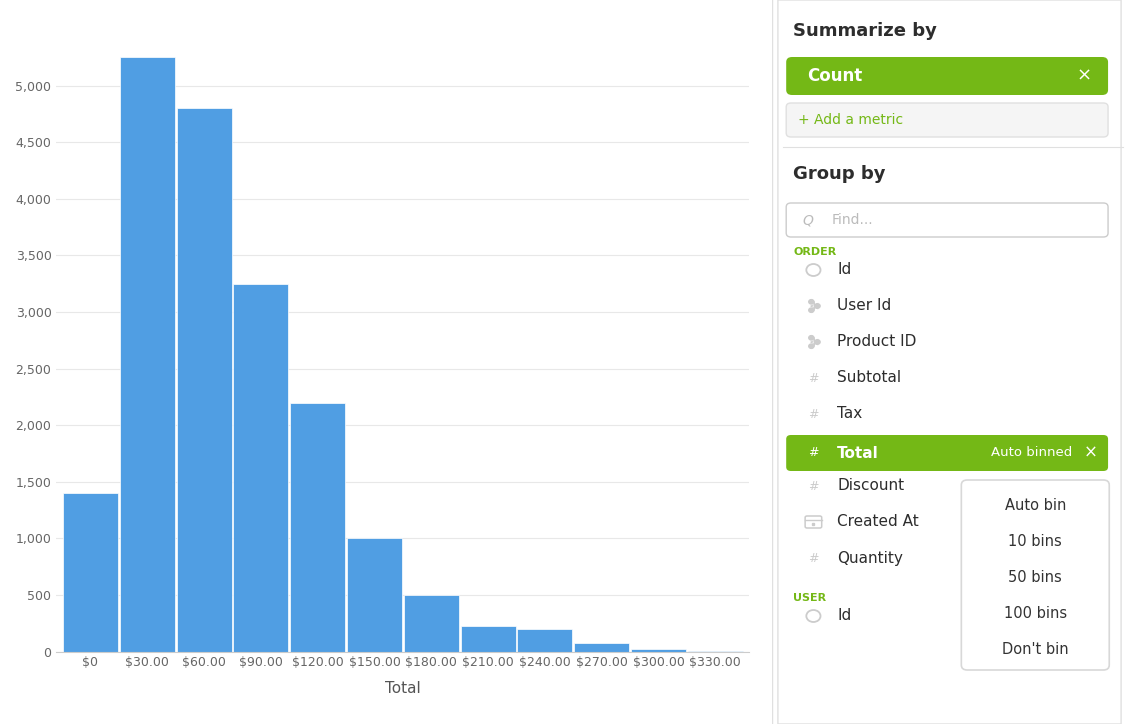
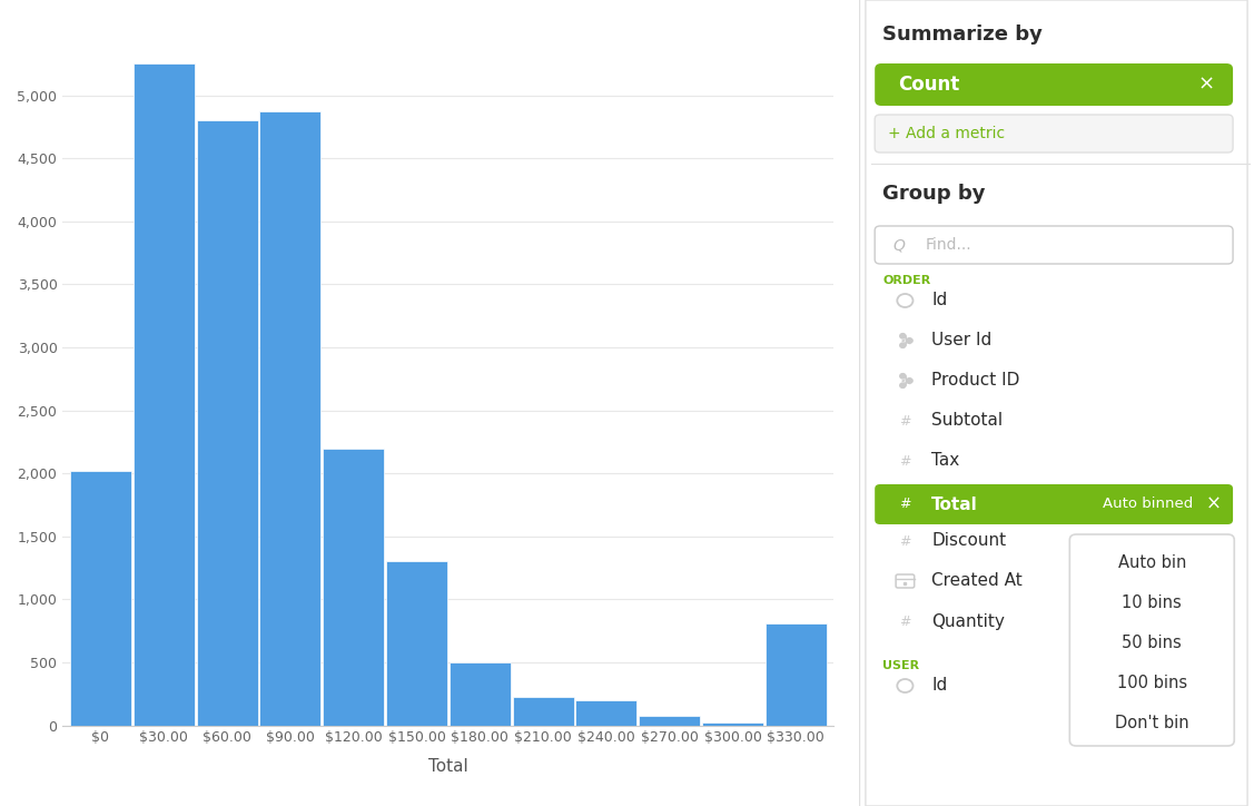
$0: 1,400 -> 2,020
$90.00: 3,250 -> 4,870
$150.00: 1,000 -> 1,300
$330.00: 0 -> 810
